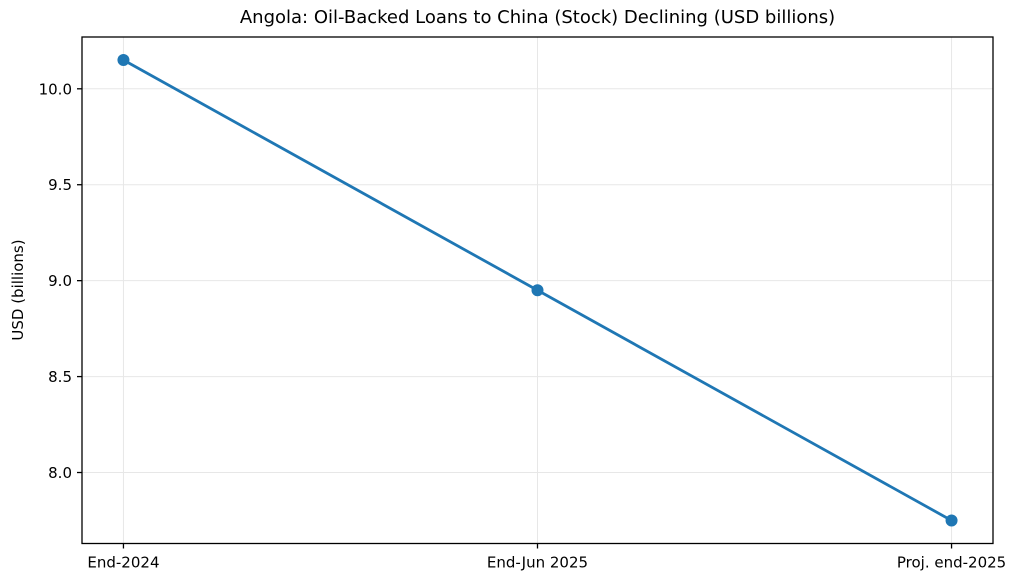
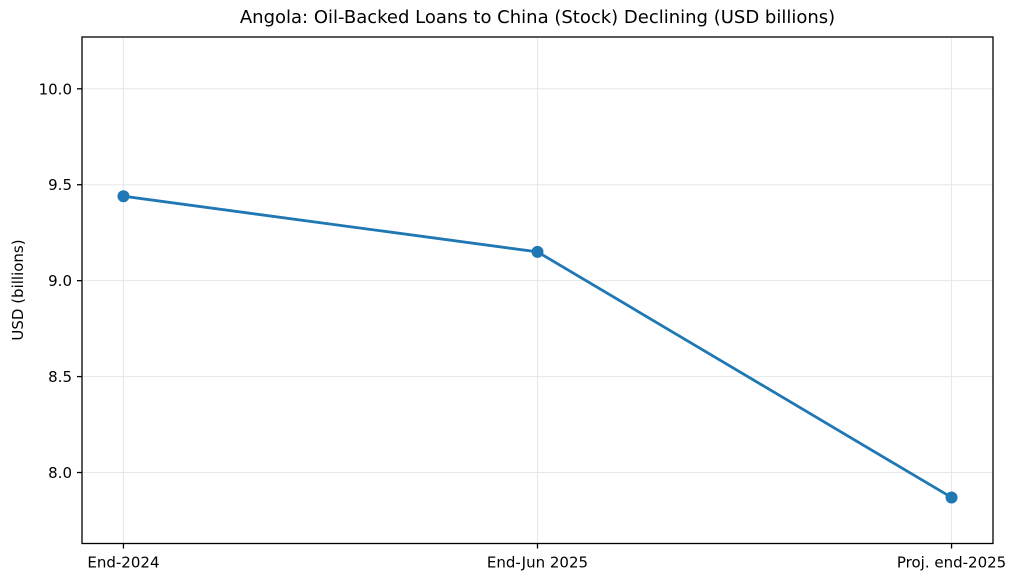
End-2024: 10.15 -> 9.44
End-Jun 2025: 8.95 -> 9.15
Proj. end-2025: 7.75 -> 7.87
